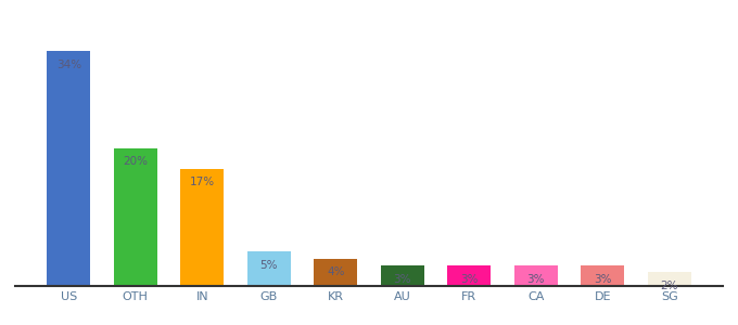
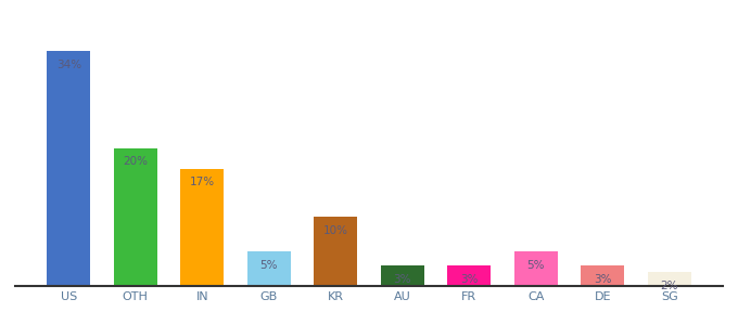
KR: 4% -> 10%
CA: 3% -> 5%
